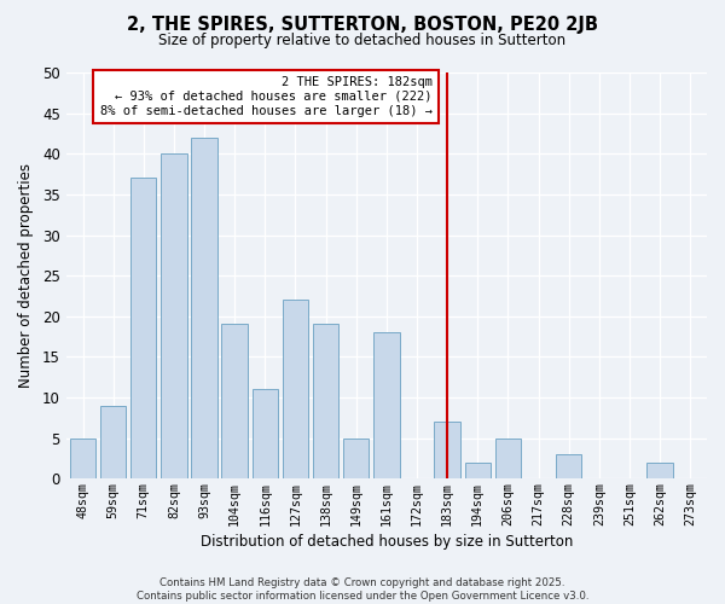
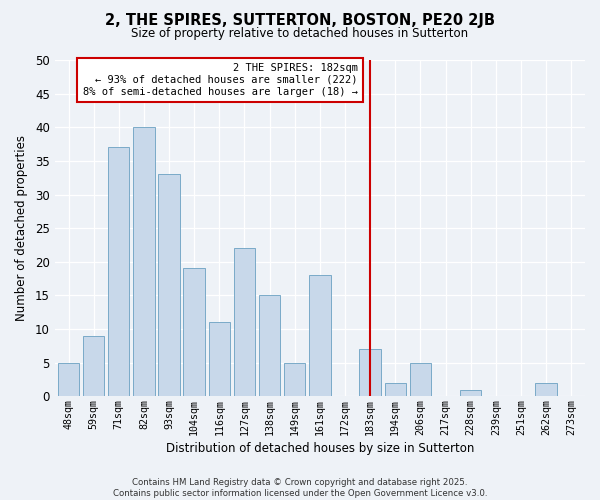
93sqm: 42 -> 33
138sqm: 19 -> 15
228sqm: 3 -> 1
